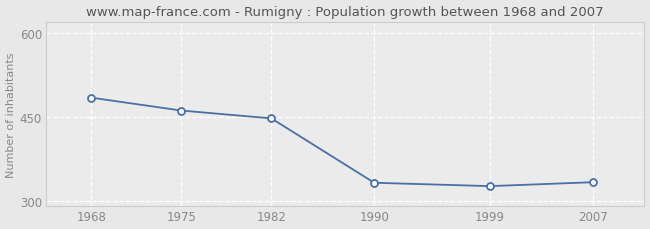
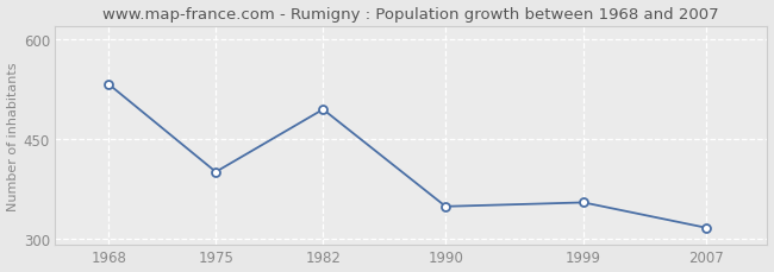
1968: 484 -> 532
1975: 461 -> 400
1982: 447 -> 494
1990: 332 -> 348
1999: 326 -> 354
2007: 333 -> 316
